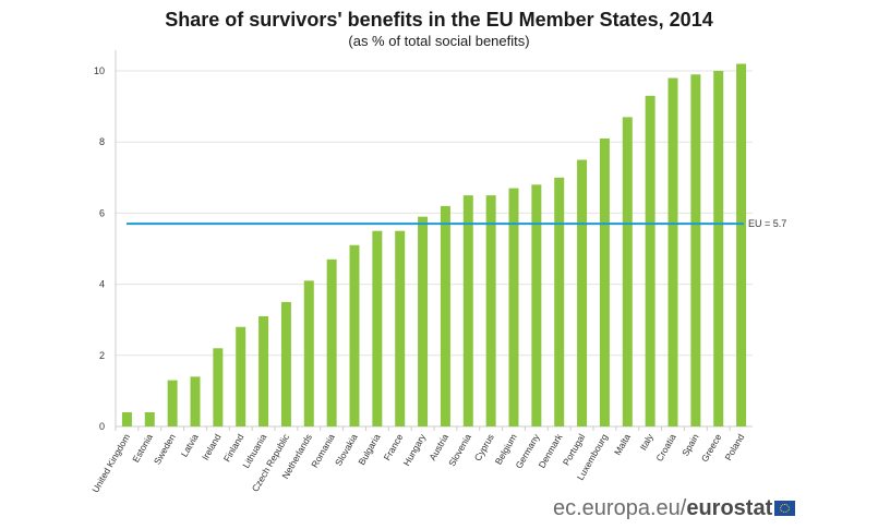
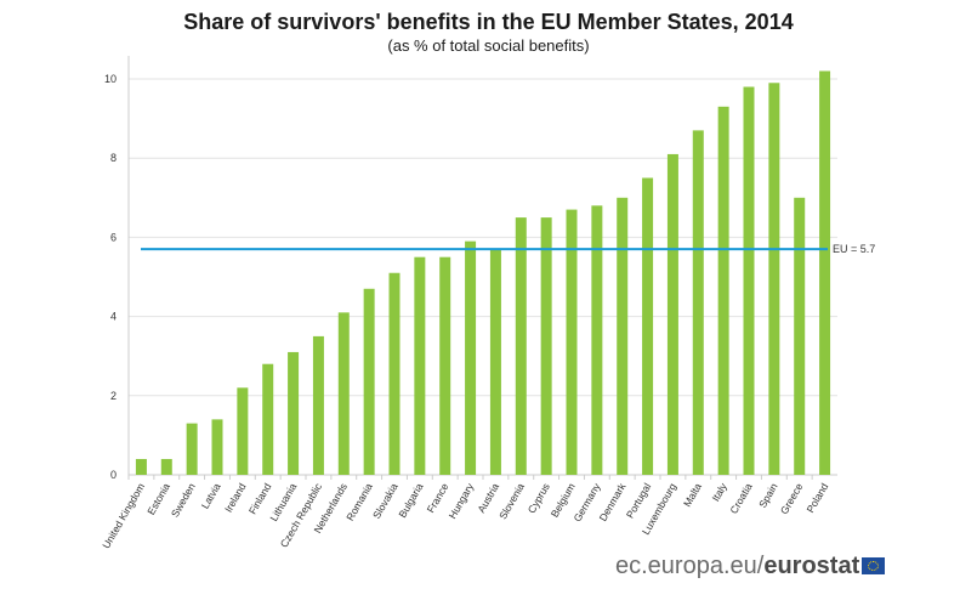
Austria: 6.2 -> 5.7
Greece: 10.0 -> 7.0
